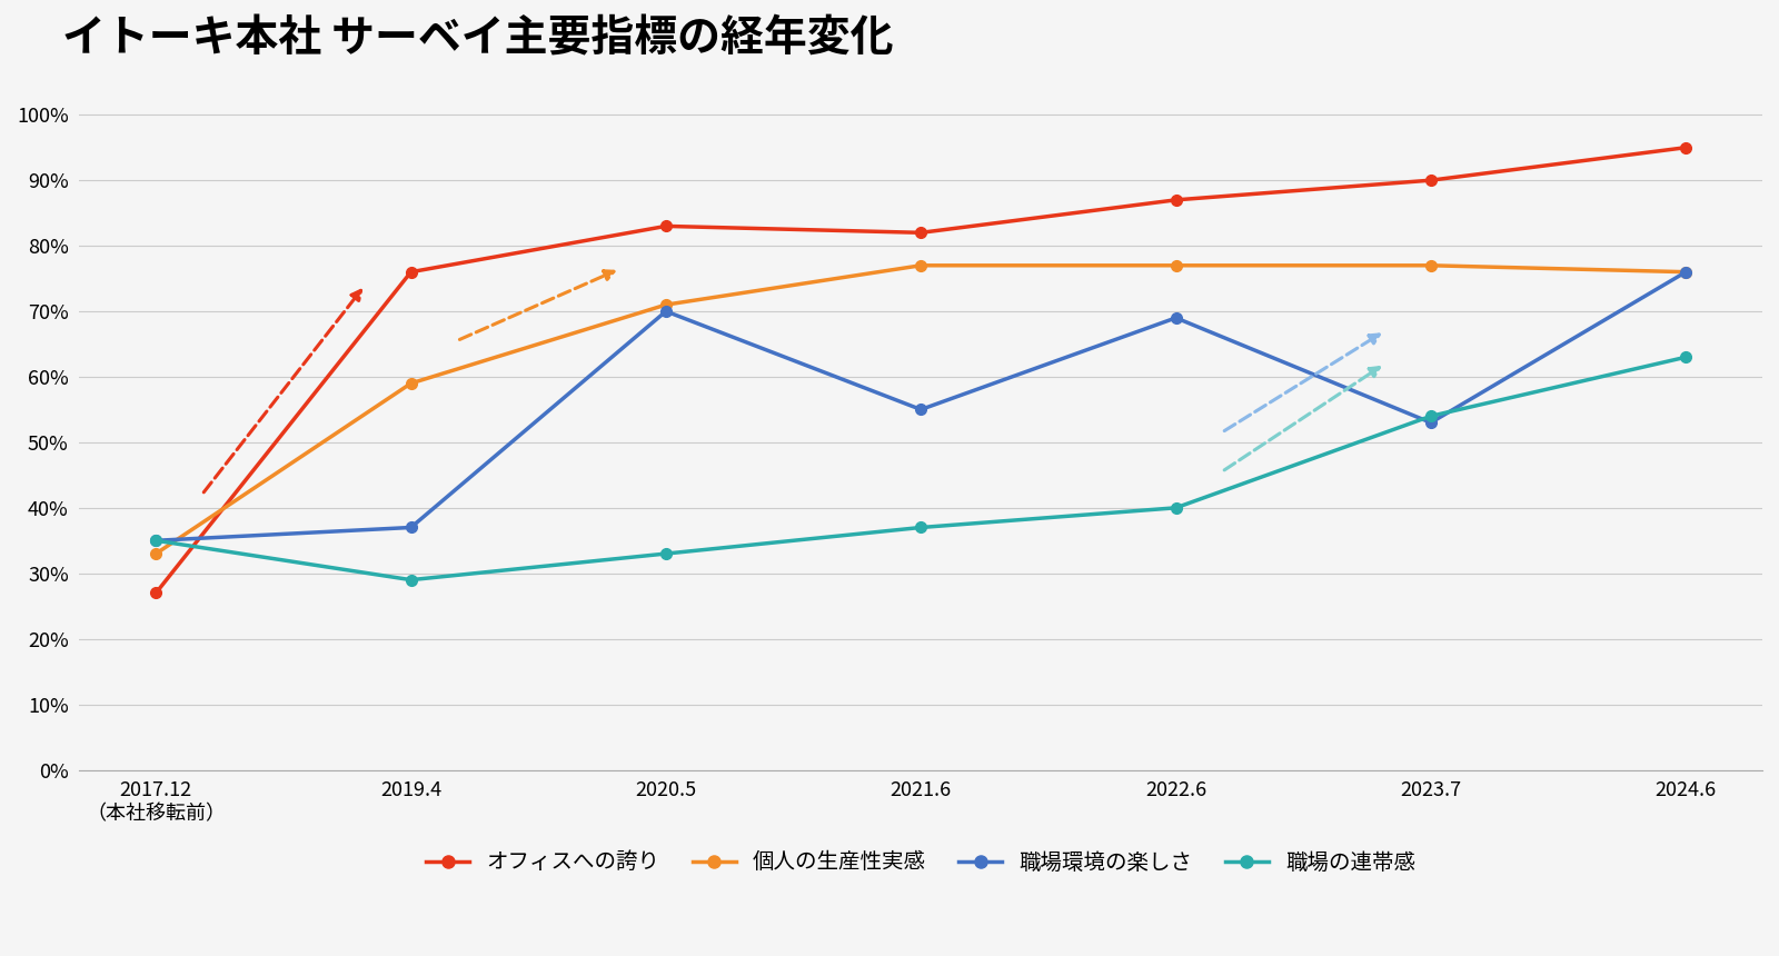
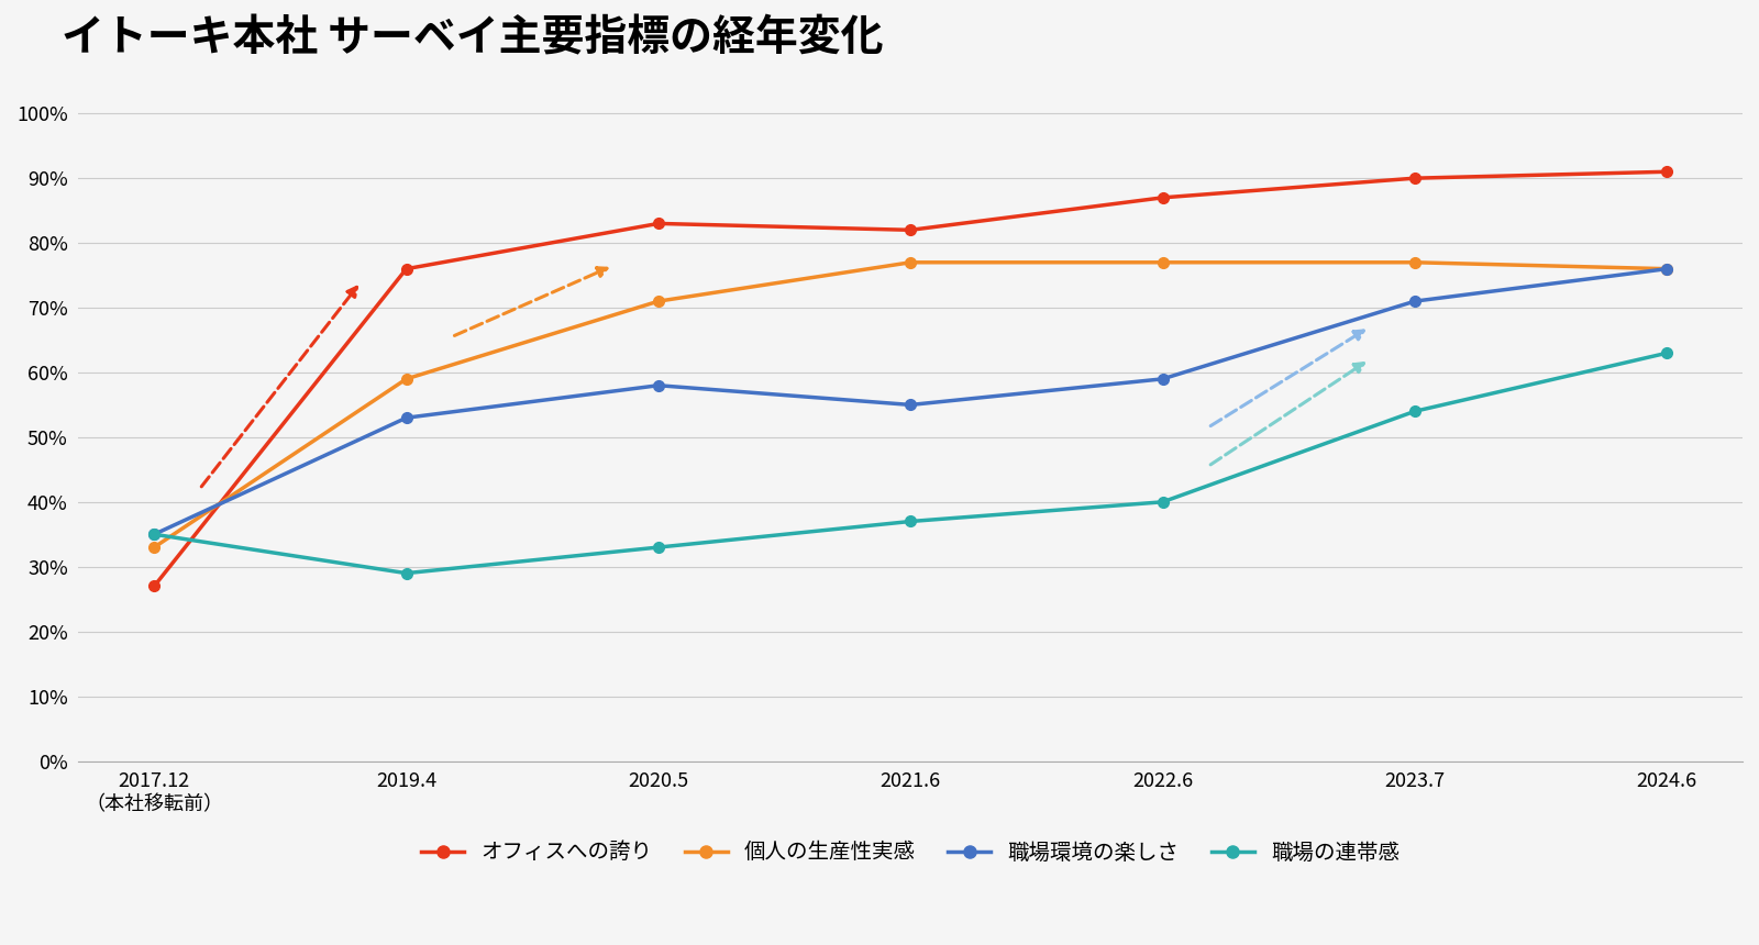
職場環境の楽しさ/2019.4: 37% -> 53%
職場環境の楽しさ/2020.5: 70% -> 58%
職場環境の楽しさ/2022.6: 69% -> 59%
職場環境の楽しさ/2023.7: 53% -> 71%
オフィスへの誇り/2024.6: 95% -> 91%
